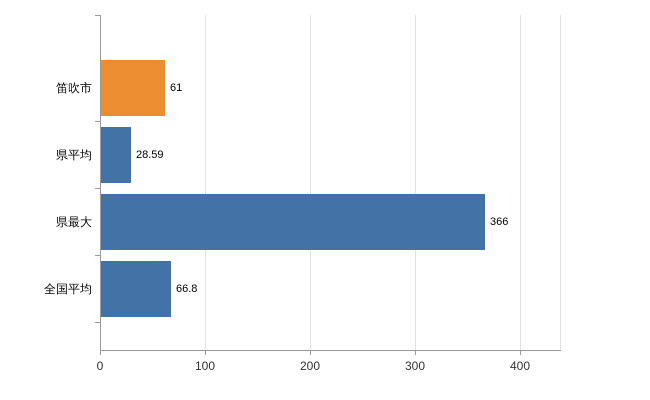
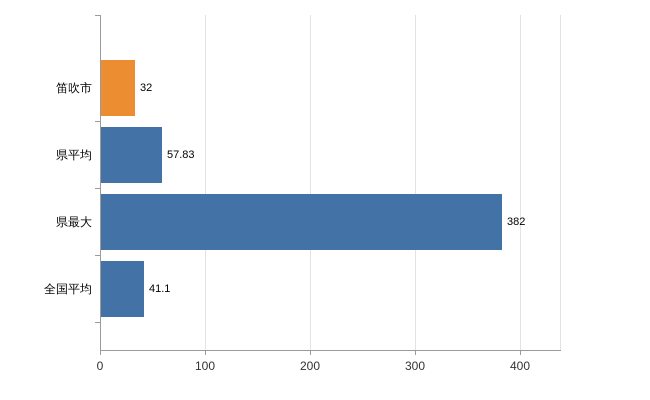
笛吹市: 61 -> 32
県平均: 28.59 -> 57.83
県最大: 366 -> 382
全国平均: 66.8 -> 41.1
